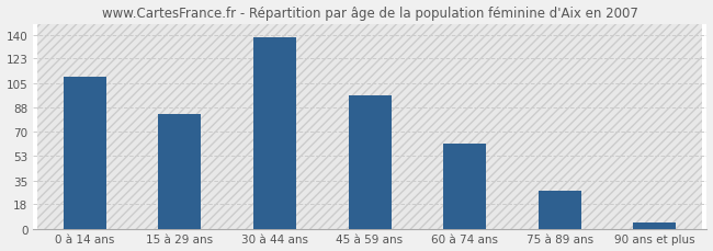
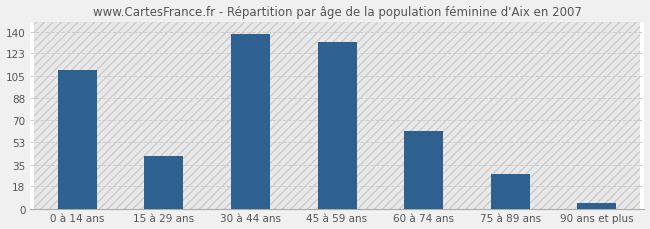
15 à 29 ans: 83 -> 42
45 à 59 ans: 96 -> 132
